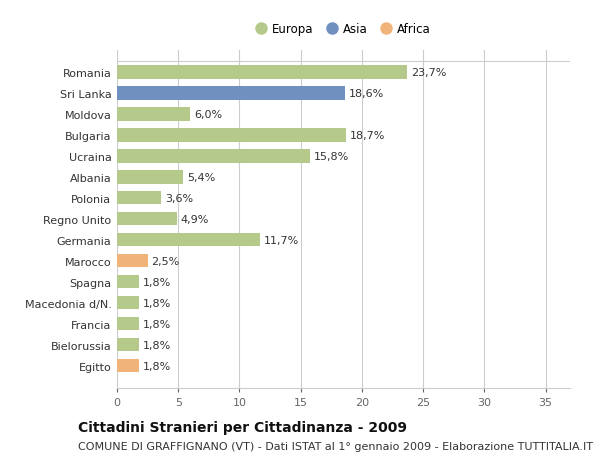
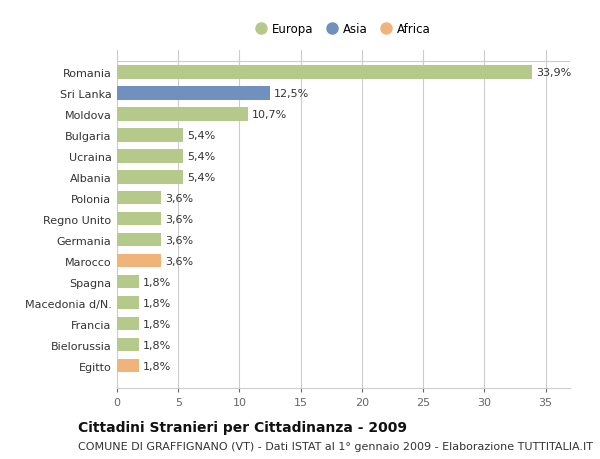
Romania: 23,7% -> 33,9%
Sri Lanka: 18,6% -> 12,5%
Moldova: 6,0% -> 10,7%
Bulgaria: 18,7% -> 5,4%
Ucraina: 15,8% -> 5,4%
Regno Unito: 4,9% -> 3,6%
Germania: 11,7% -> 3,6%
Marocco: 2,5% -> 3,6%
